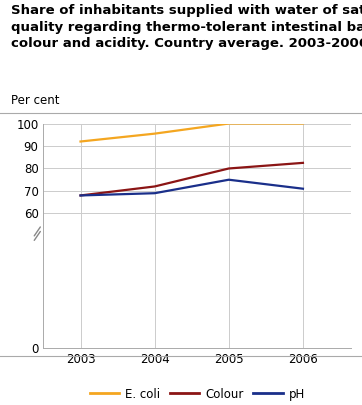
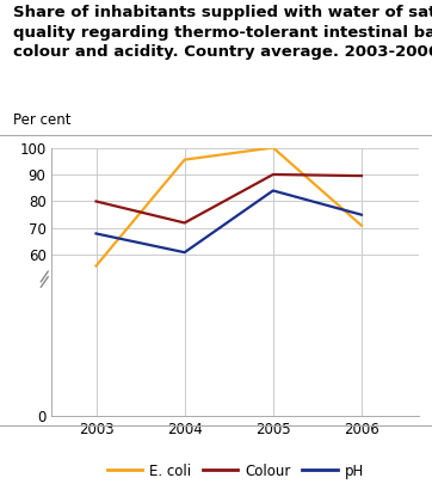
E. coli/2003: 92.0 -> 56.0
Colour/2003: 68.0 -> 80.0
pH/2004: 69 -> 61
Colour/2005: 80.0 -> 90.0
pH/2005: 75 -> 84
E. coli/2006: 100.0 -> 71.0
Colour/2006: 82.5 -> 89.5
pH/2006: 71 -> 75
